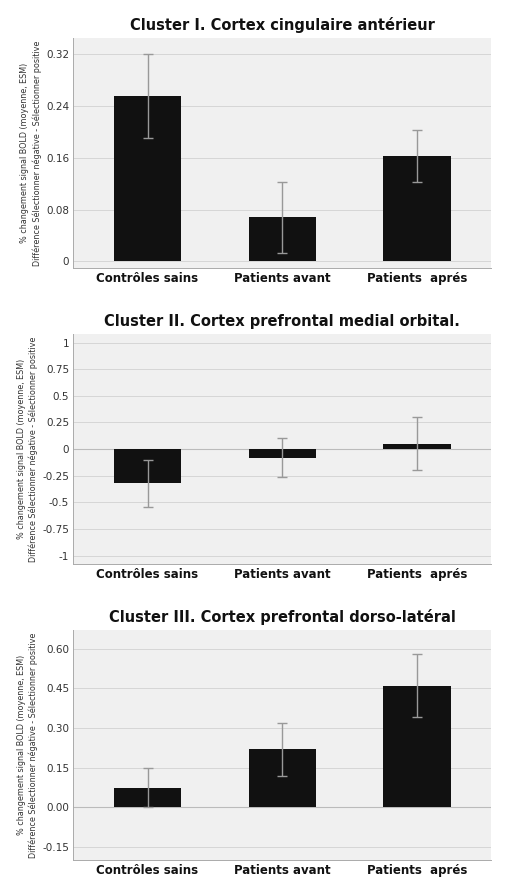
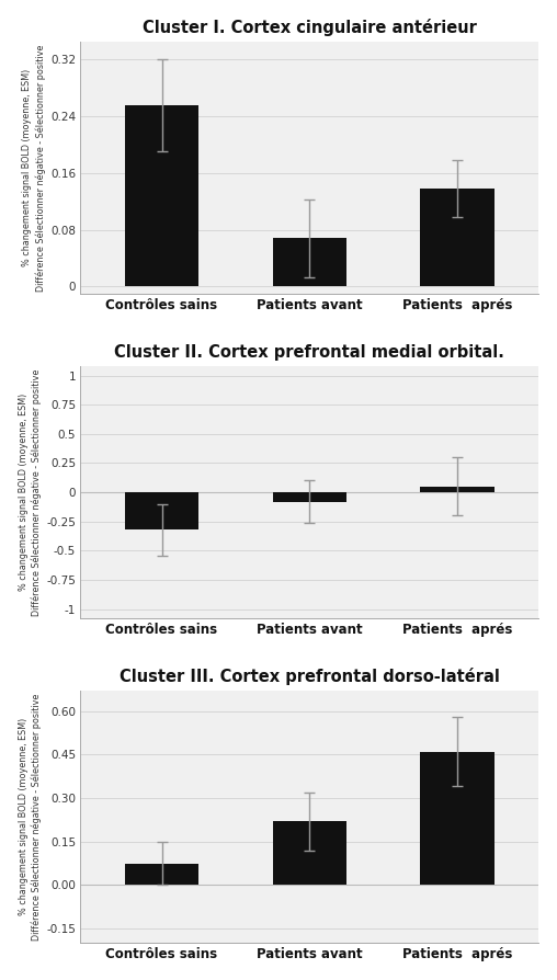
Cluster I. Cortex cingulaire antérieur/Patients aprés: 0.163 -> 0.138
